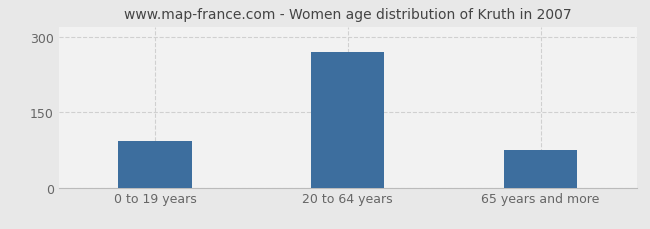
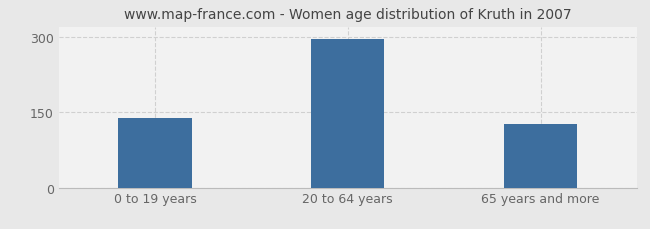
0 to 19 years: 92 -> 139
20 to 64 years: 270 -> 296
65 years and more: 74 -> 127
